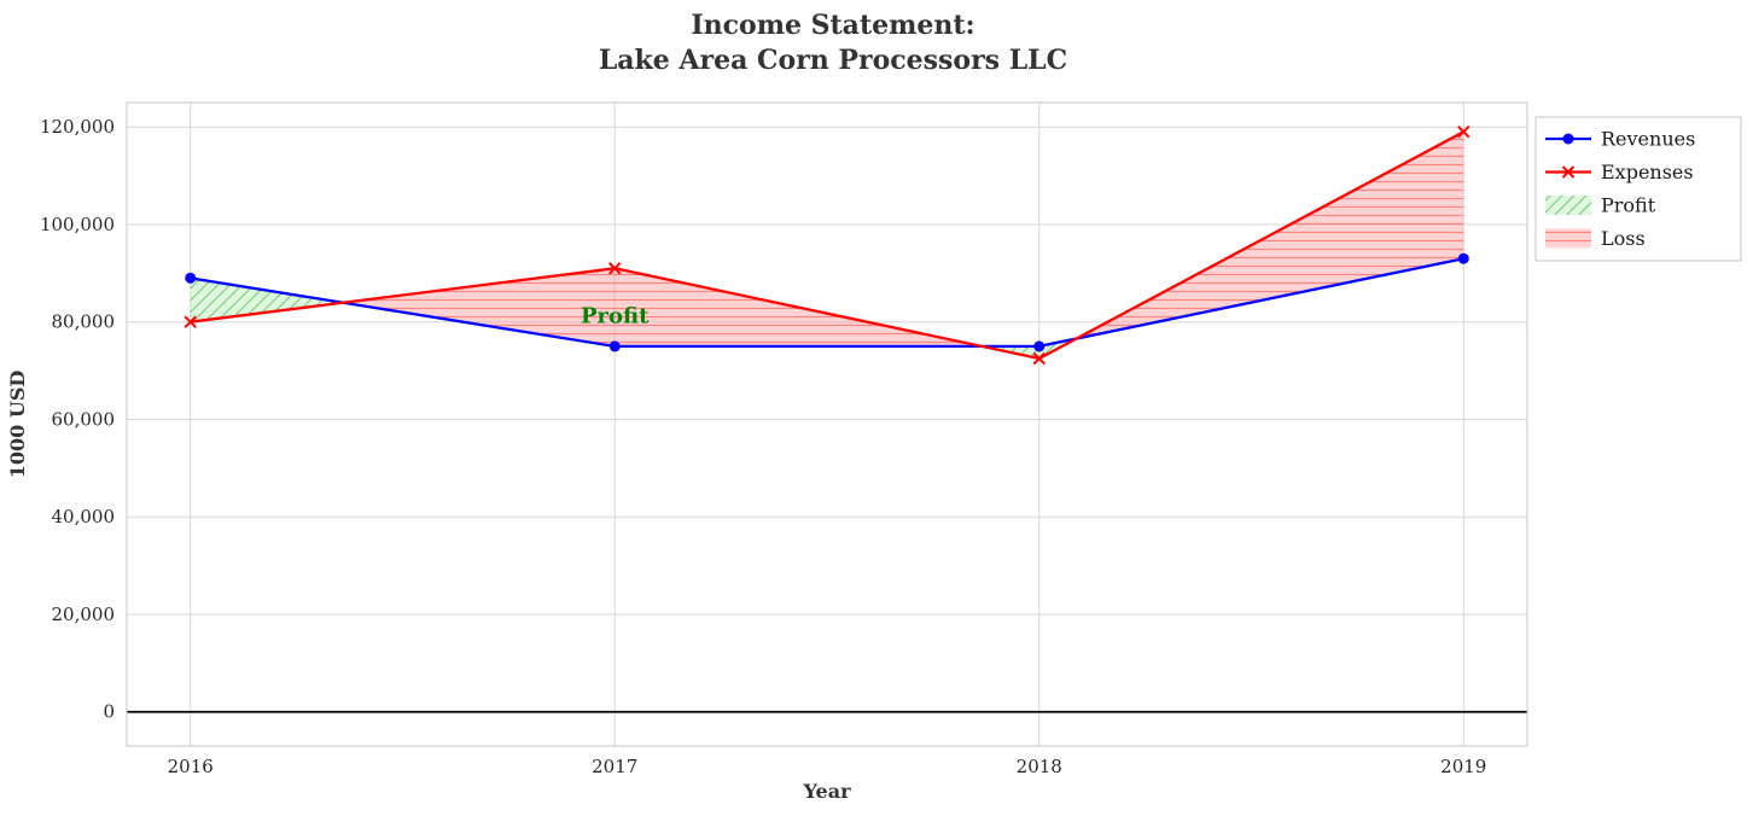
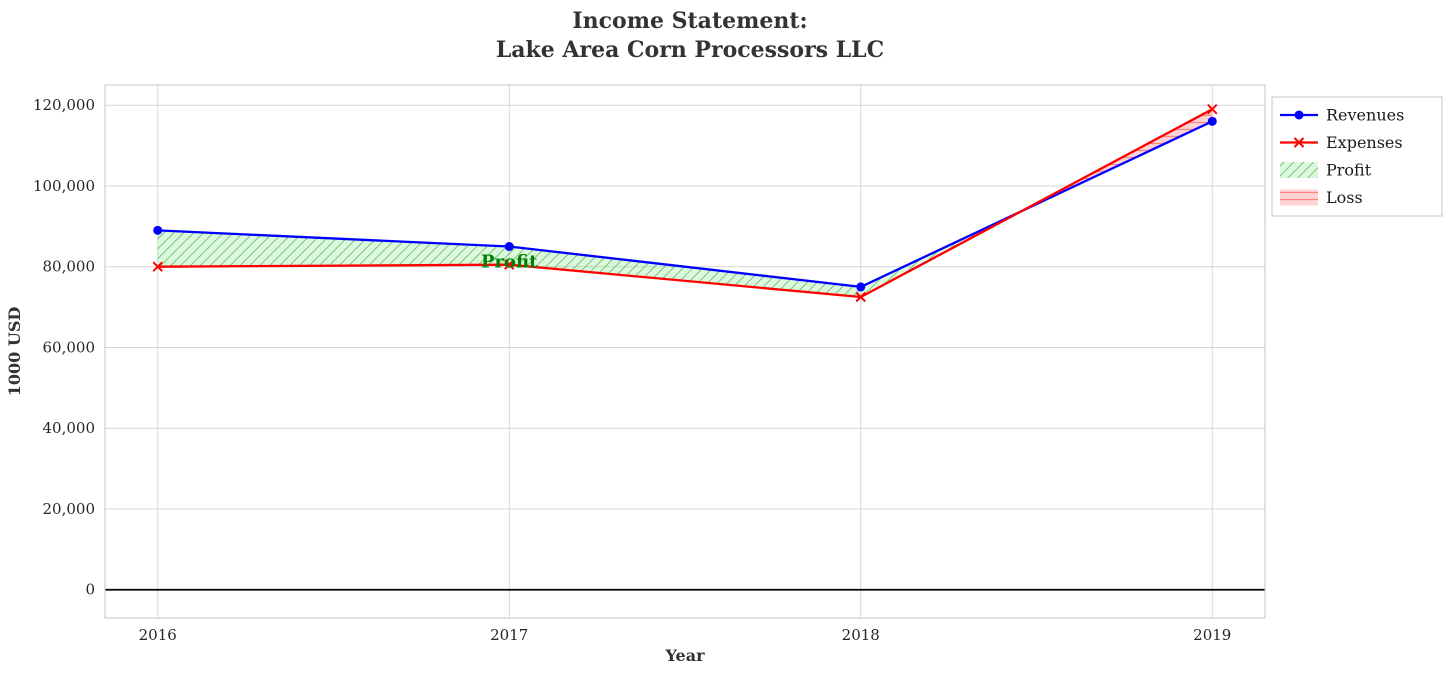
Revenues/2017: 75000 -> 85000
Expenses/2017: 91000 -> 80000
Revenues/2019: 93000 -> 116000
